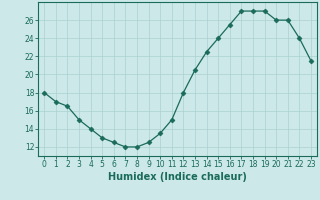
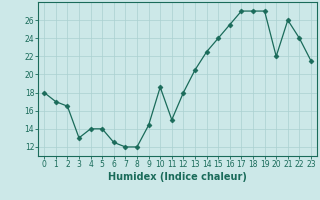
3: 15.0 -> 13.0
5: 13.0 -> 14.0
9: 12.5 -> 14.4
10: 13.5 -> 18.6
20: 26.0 -> 22.0
